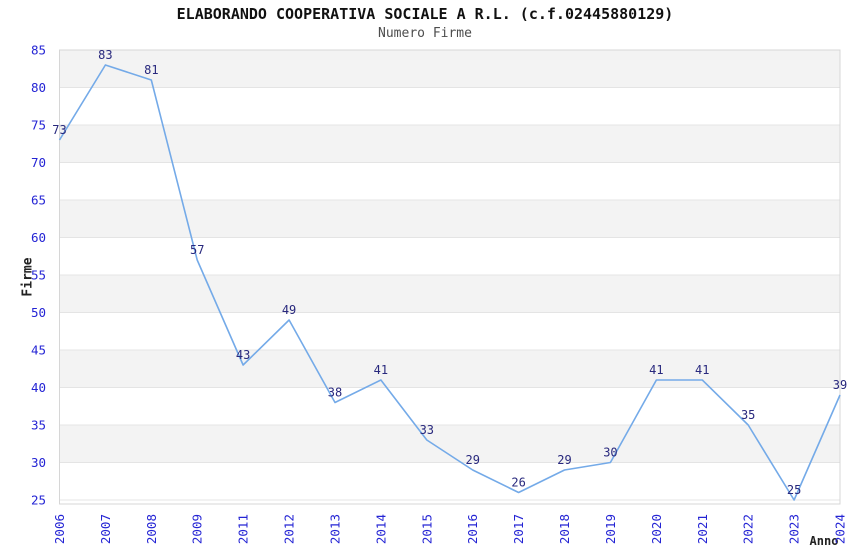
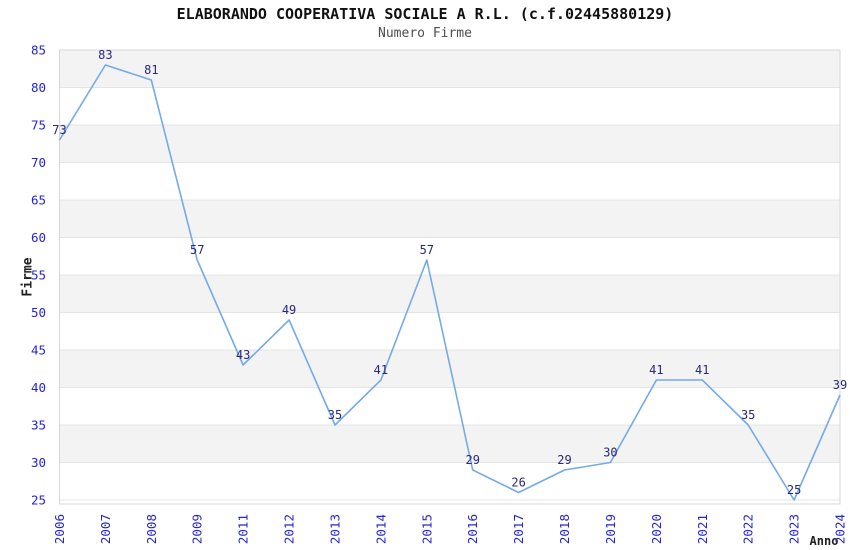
2013: 38 -> 35
2015: 33 -> 57
